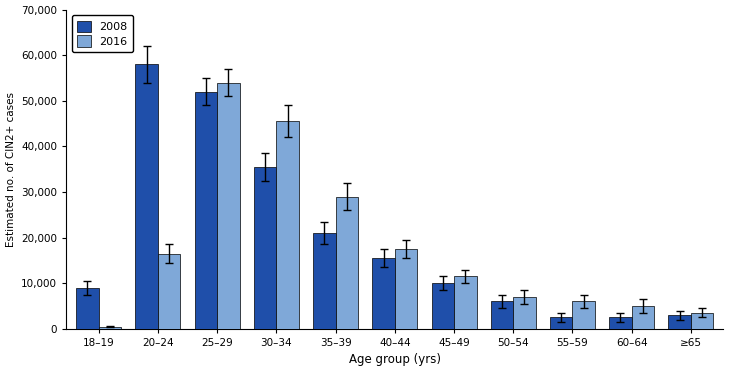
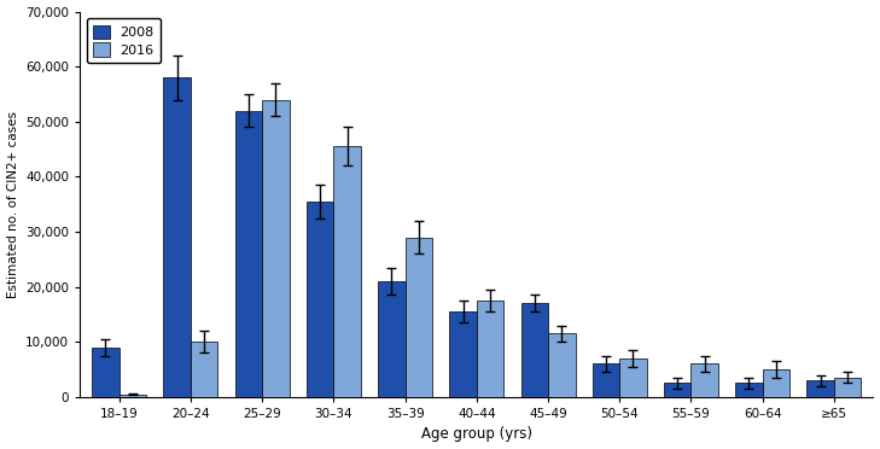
2016/20–24: 16,500 -> 10,000
2008/45–49: 10,000 -> 17,000
